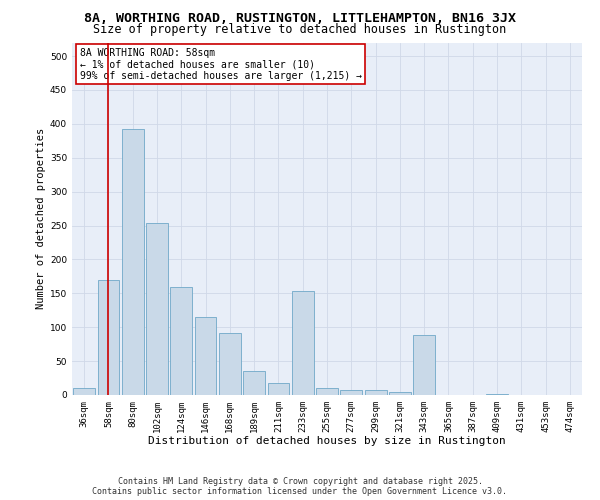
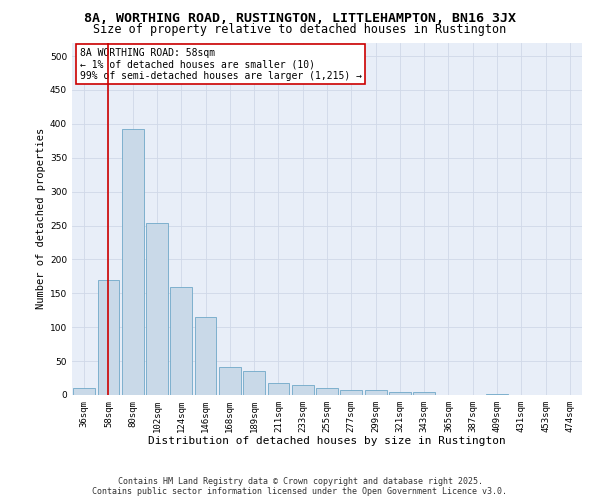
168sqm: 92 -> 42
233sqm: 154 -> 15
343sqm: 88 -> 4
